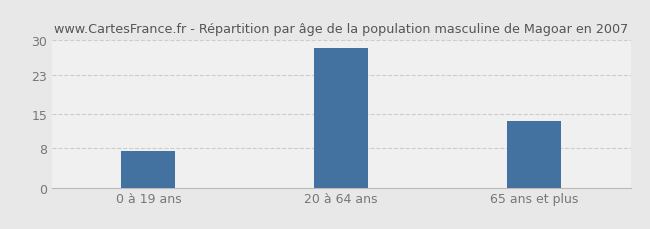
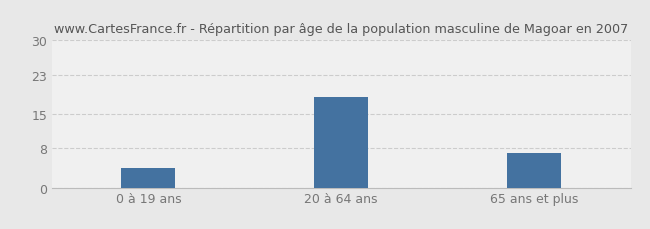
0 à 19 ans: 7.5 -> 4.0
20 à 64 ans: 28.5 -> 18.5
65 ans et plus: 13.5 -> 7.0
